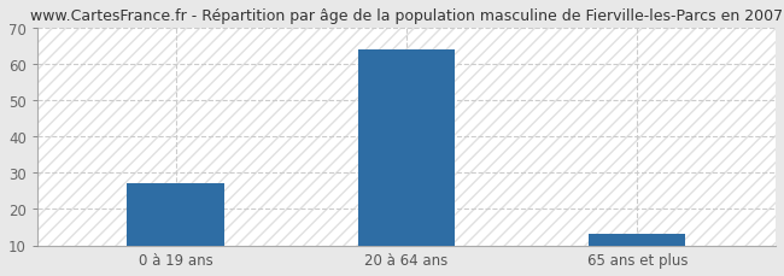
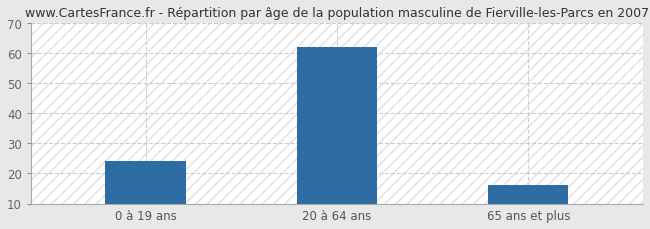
0 à 19 ans: 27 -> 24
20 à 64 ans: 64 -> 62
65 ans et plus: 13 -> 16
